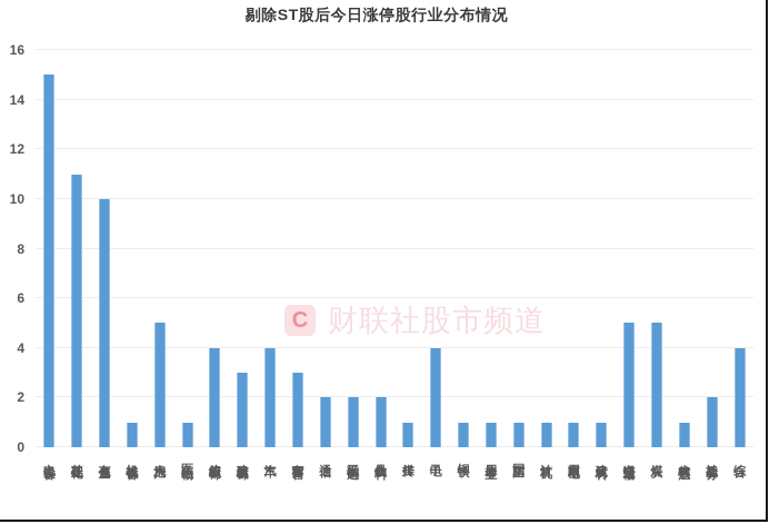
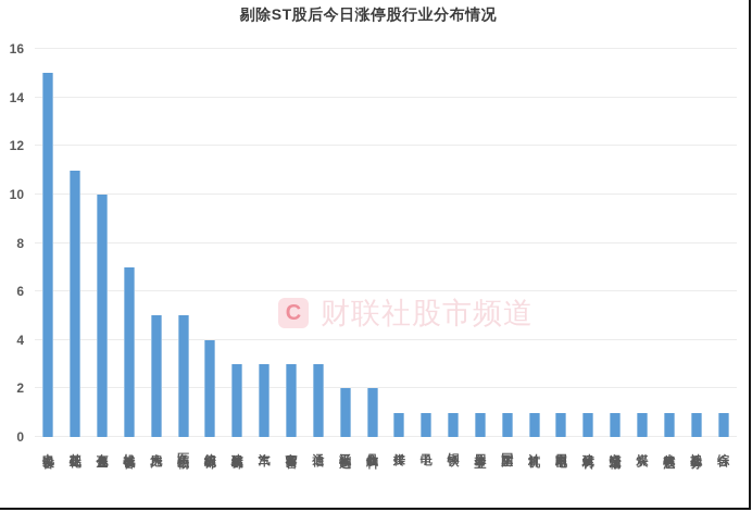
机械设备: 1 -> 7
医药生物: 1 -> 5
汽车: 4 -> 3
通信: 2 -> 3
电子: 4 -> 1
交通运输: 5 -> 1
煤炭: 5 -> 1
社会服务: 2 -> 1
综合: 4 -> 1
